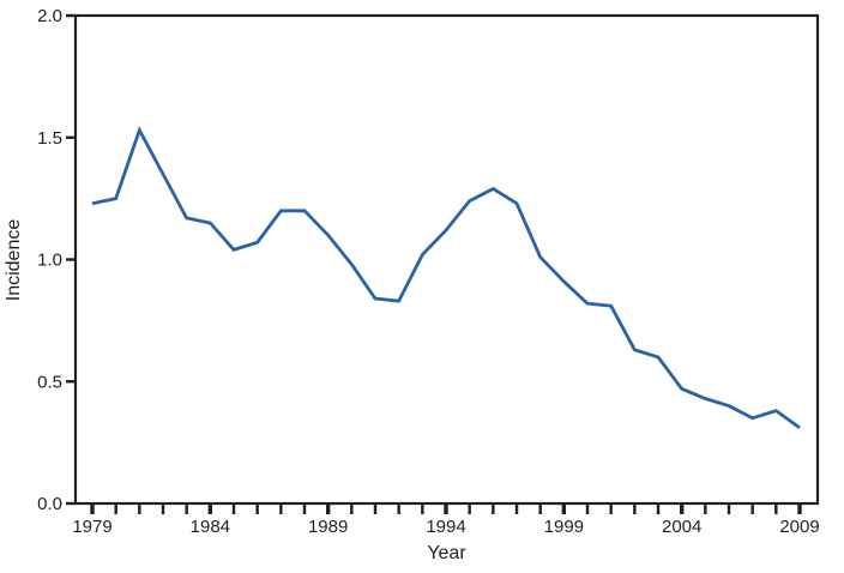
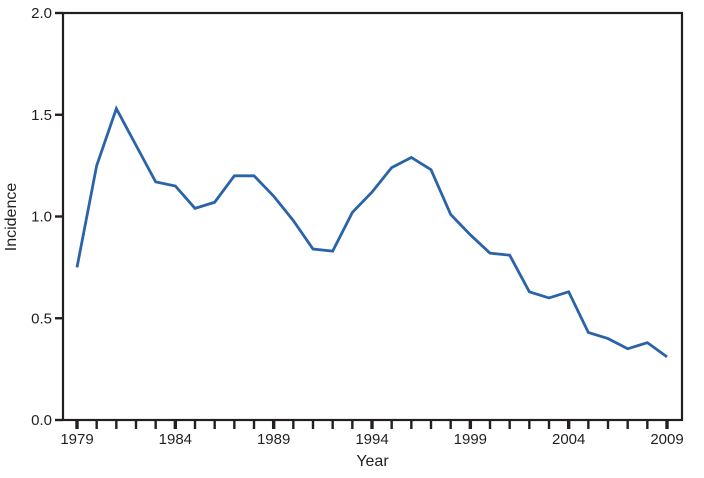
1979: 1.23 -> 0.75
2004: 0.47 -> 0.63
